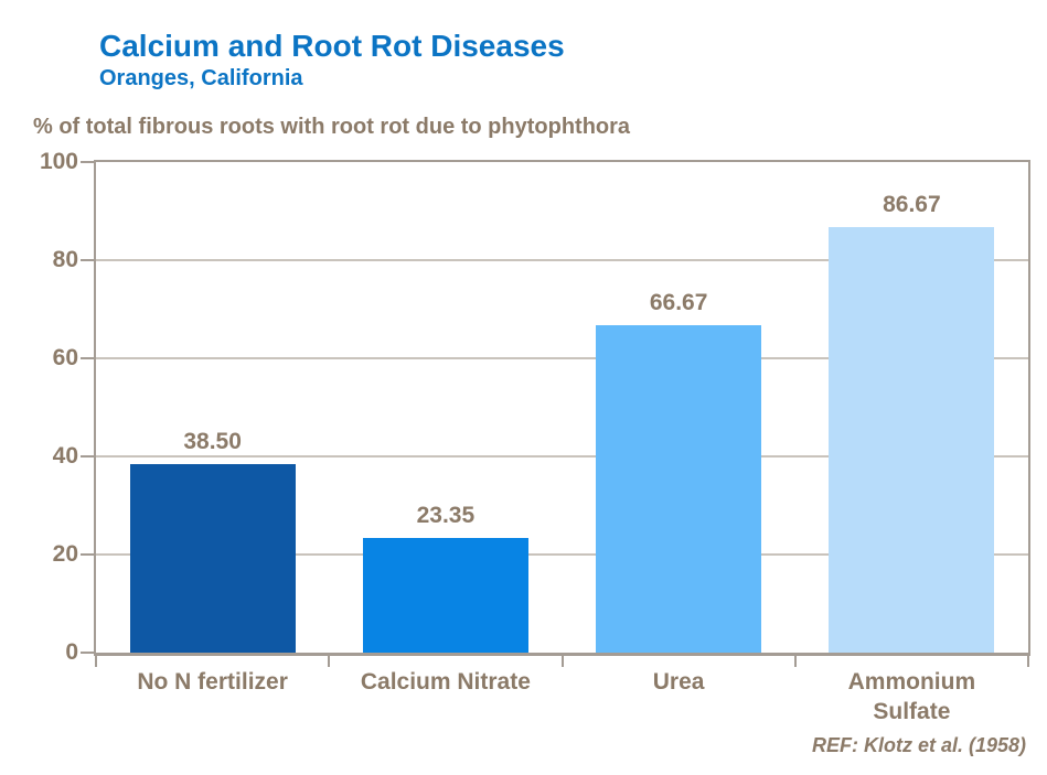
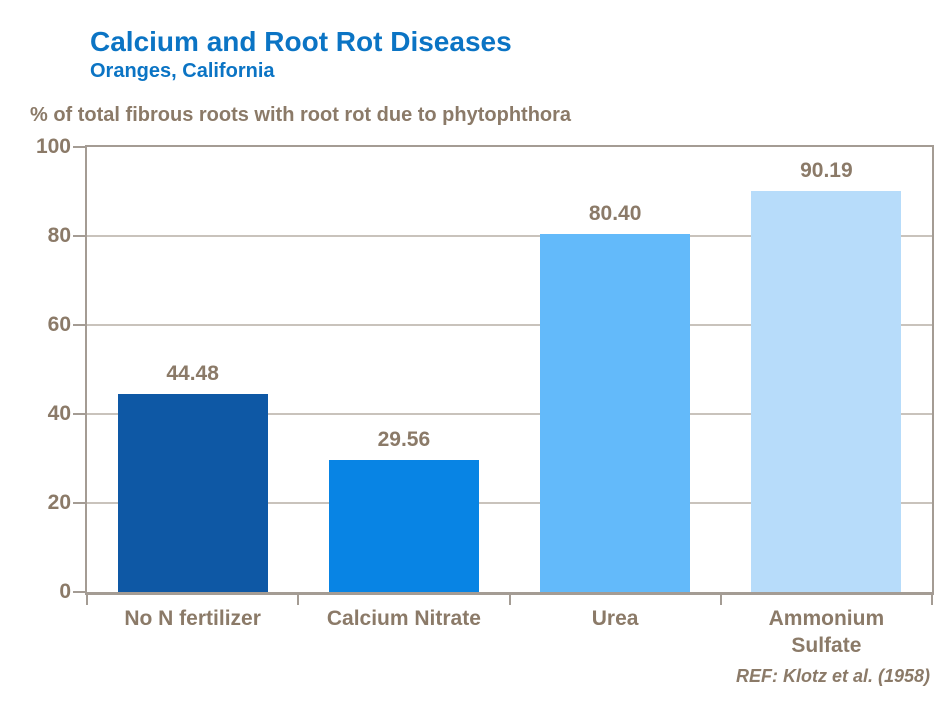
No N fertilizer: 38.50 -> 44.48
Calcium Nitrate: 23.35 -> 29.56
Urea: 66.67 -> 80.40
Ammonium Sulfate: 86.67 -> 90.19
